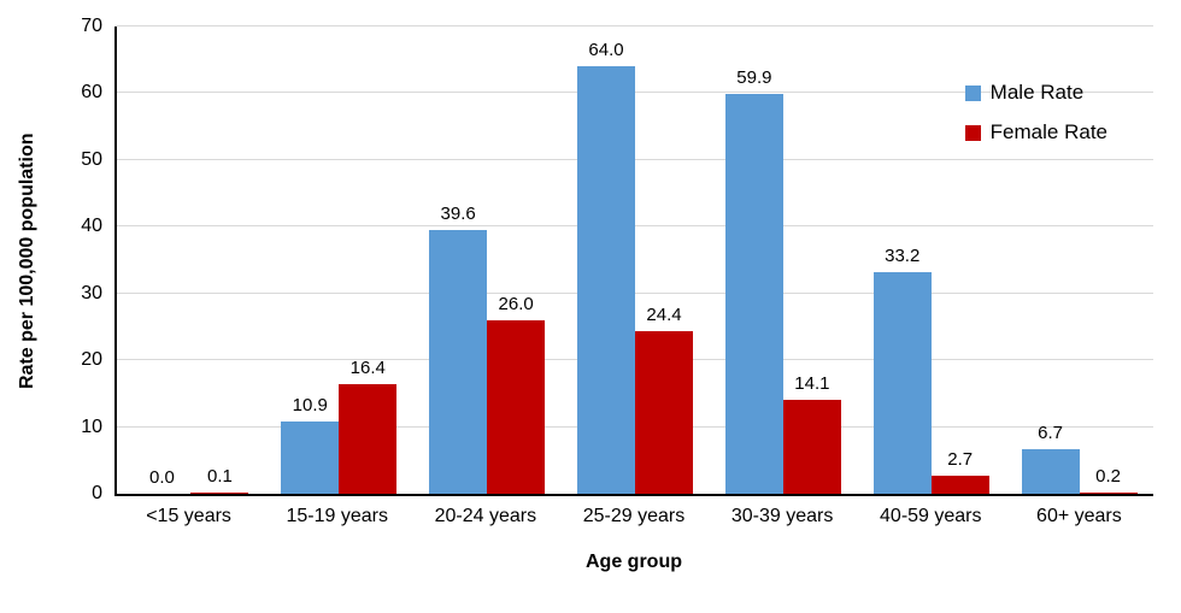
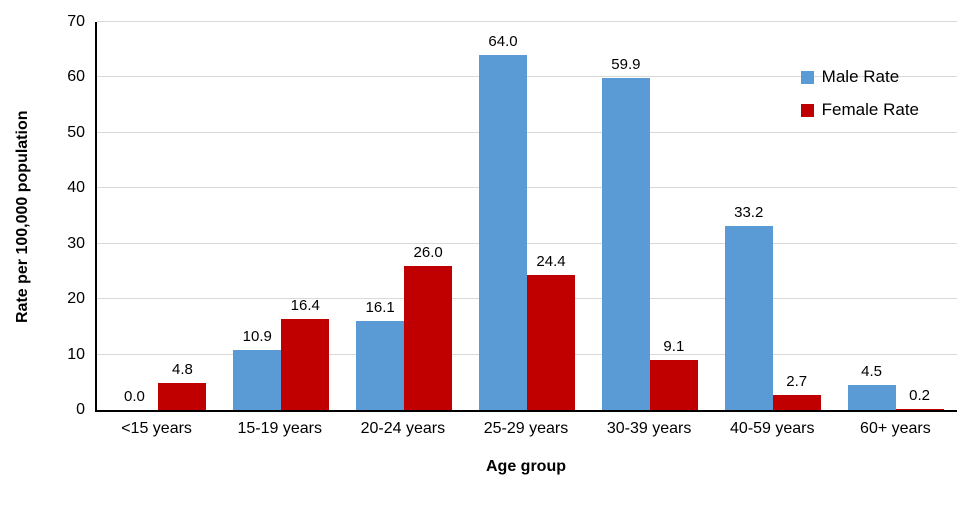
Female Rate/<15 years: 0.1 -> 4.8
Male Rate/20-24 years: 39.6 -> 16.1
Female Rate/30-39 years: 14.1 -> 9.1
Male Rate/60+ years: 6.7 -> 4.5
